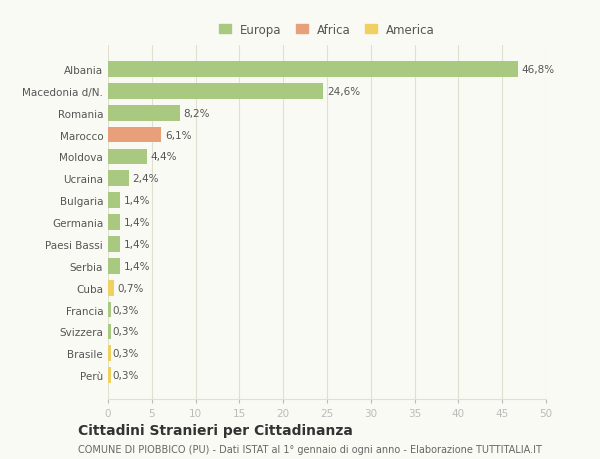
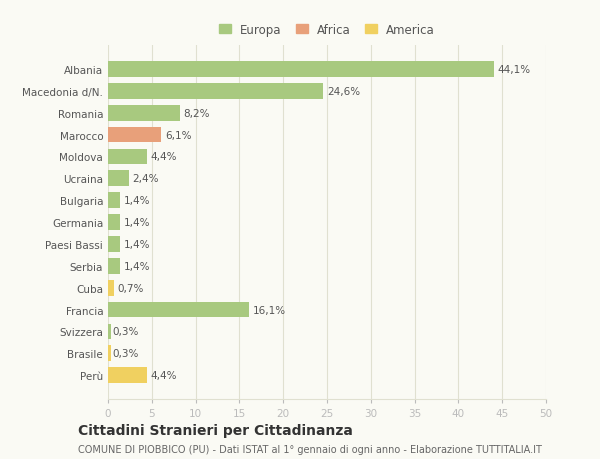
Albania: 46,8% -> 44,1%
Francia: 0,3% -> 16,1%
Perù: 0,3% -> 4,4%
